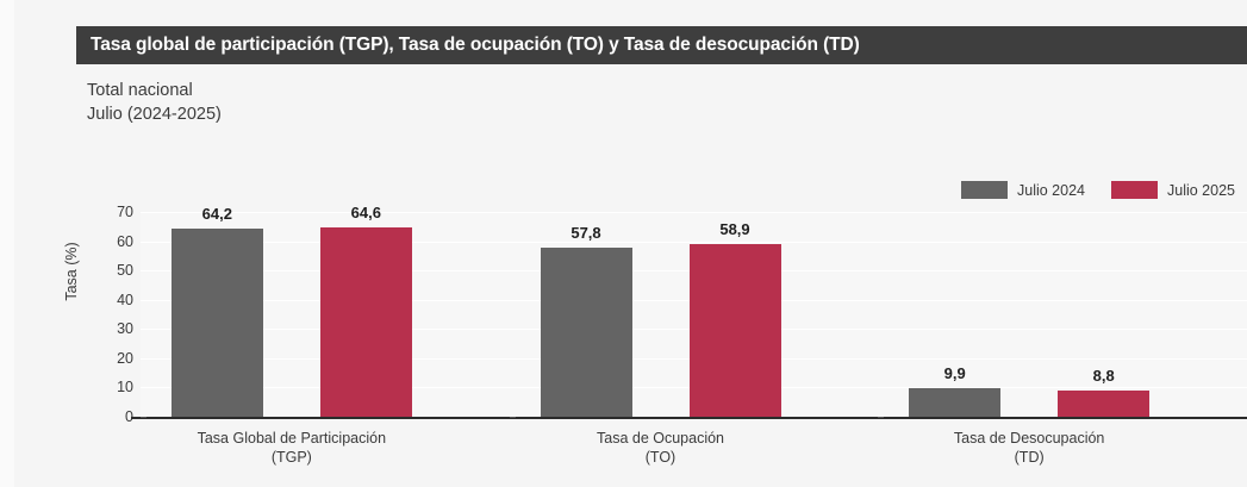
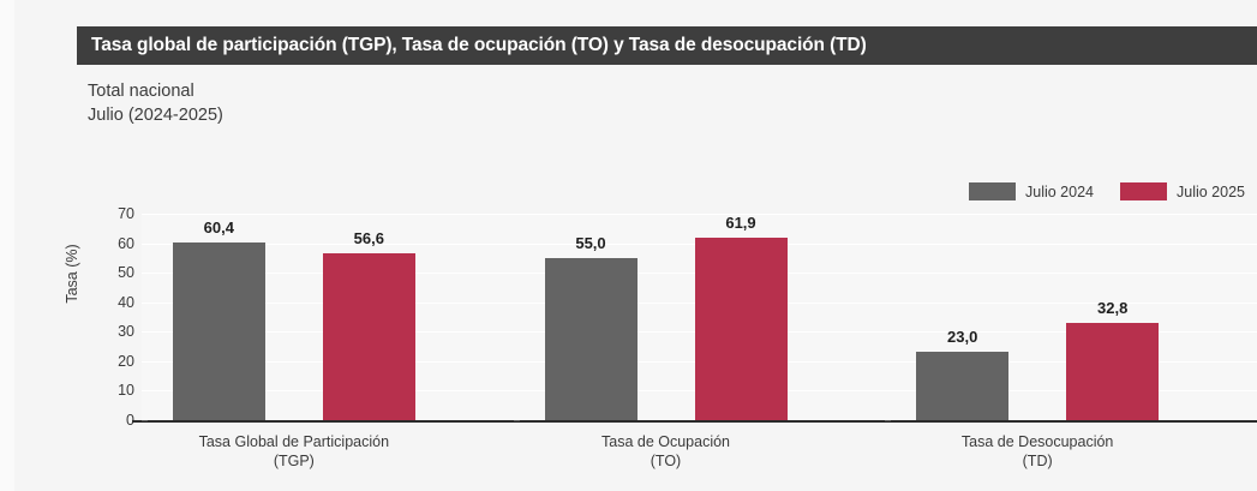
Julio 2024/Tasa Global de Participación (TGP): 64,2 -> 60,4
Julio 2025/Tasa Global de Participación (TGP): 64,6 -> 56,6
Julio 2024/Tasa de Ocupación (TO): 57,8 -> 55,0
Julio 2025/Tasa de Ocupación (TO): 58,9 -> 61,9
Julio 2024/Tasa de Desocupación (TD): 9,9 -> 23,0
Julio 2025/Tasa de Desocupación (TD): 8,8 -> 32,8
